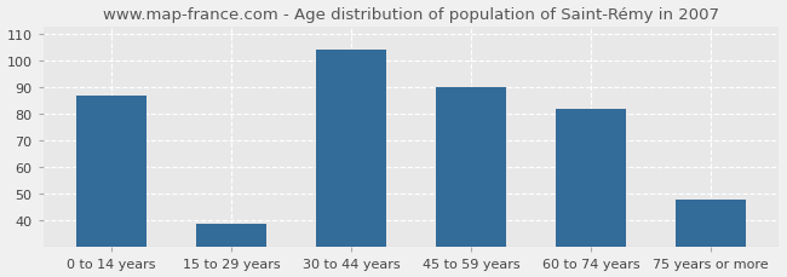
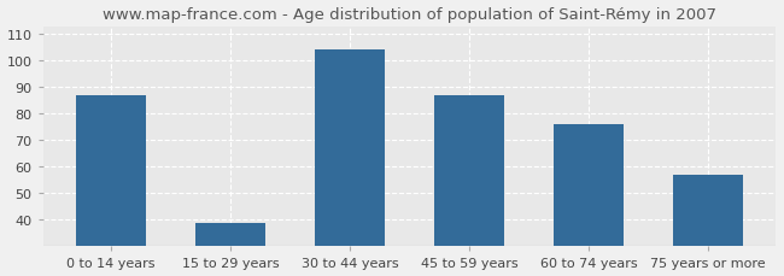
45 to 59 years: 90 -> 87
60 to 74 years: 82 -> 76
75 years or more: 48 -> 57
